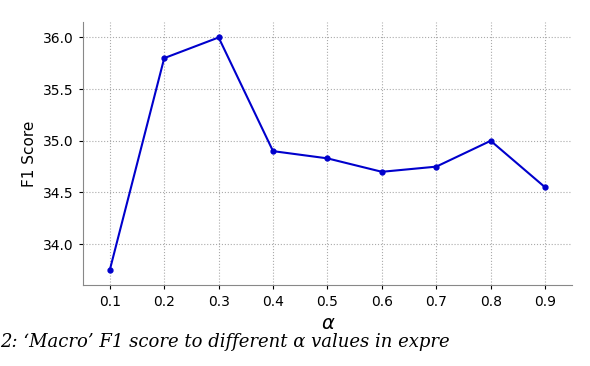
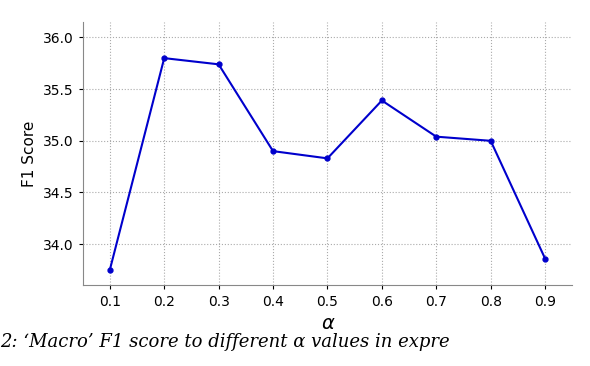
0.3: 36.00 -> 35.74
0.6: 34.70 -> 35.39
0.7: 34.75 -> 35.04
0.9: 34.55 -> 33.86
